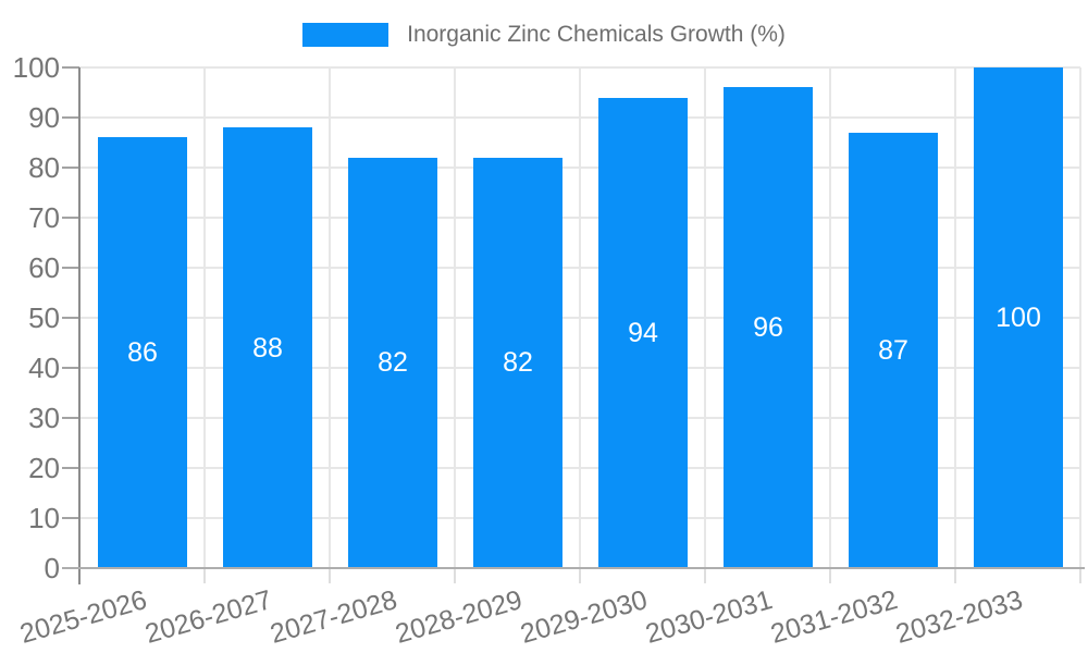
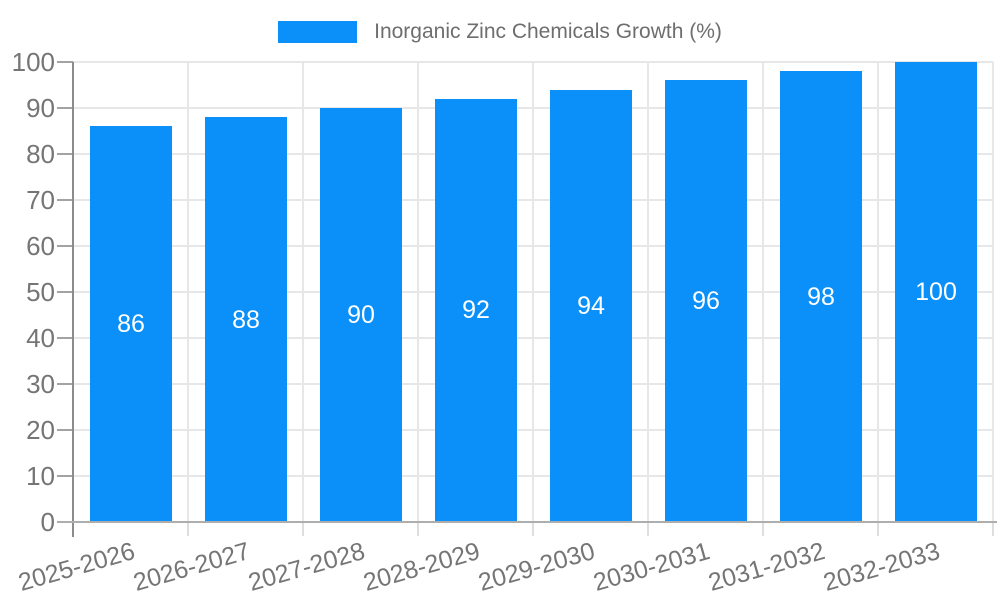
2027-2028: 82 -> 90
2028-2029: 82 -> 92
2031-2032: 87 -> 98
